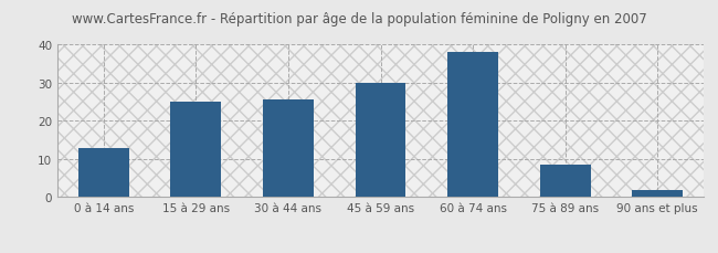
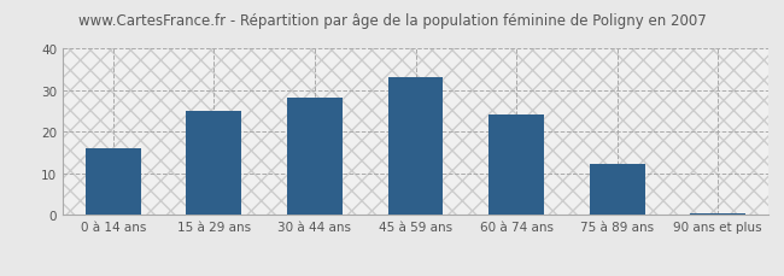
0 à 14 ans: 13.0 -> 16.2
30 à 44 ans: 25.5 -> 28.2
45 à 59 ans: 30.0 -> 33.3
60 à 74 ans: 38.0 -> 24.1
75 à 89 ans: 8.5 -> 12.2
90 ans et plus: 2.0 -> 0.4
